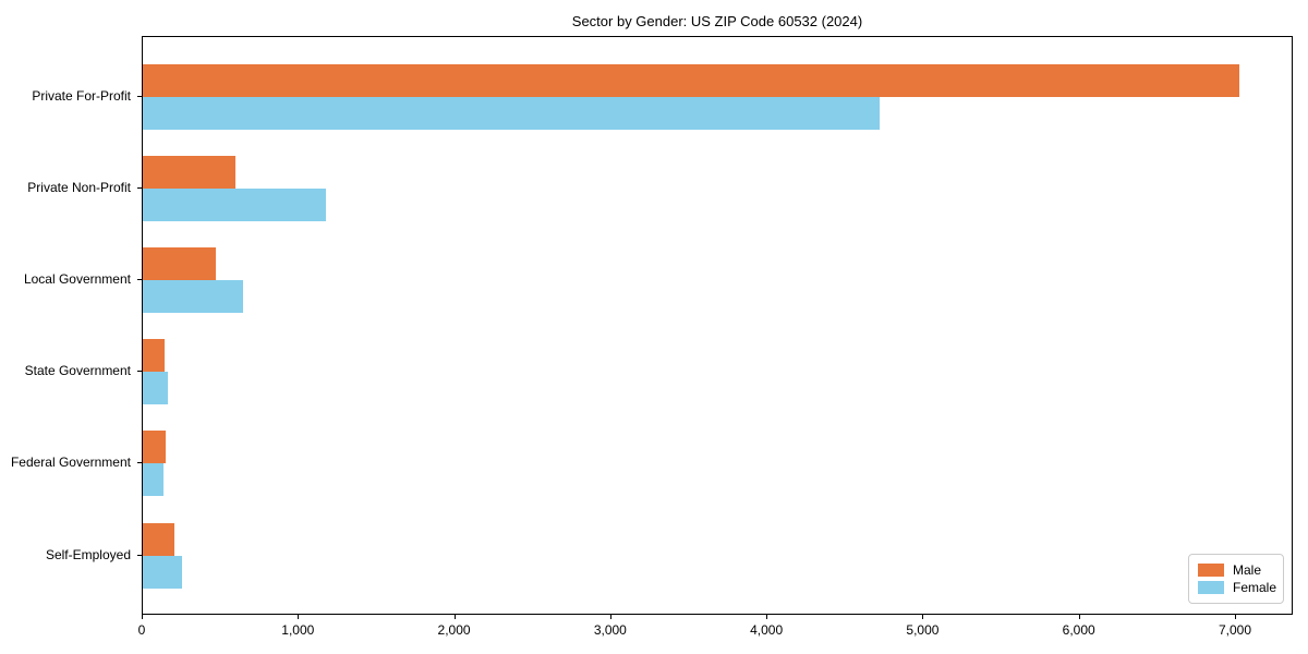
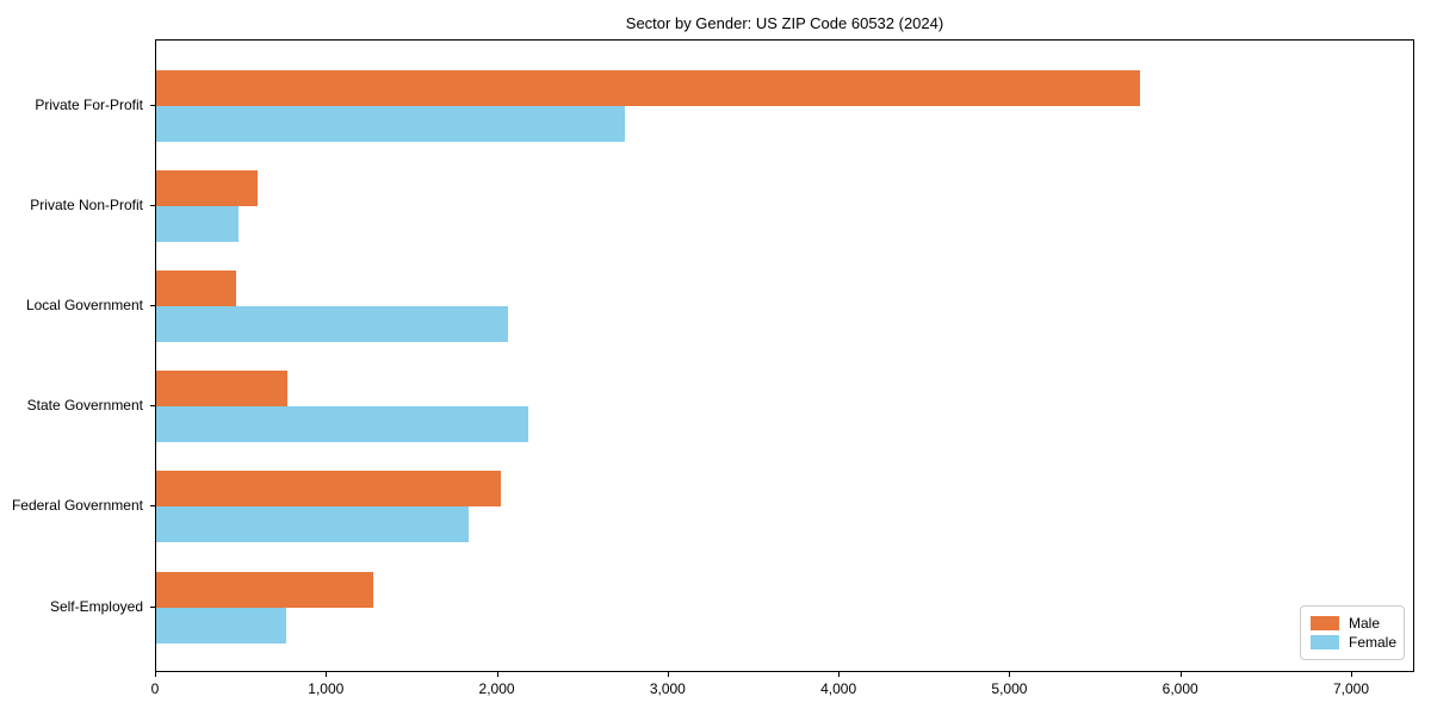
Male/Private For-Profit: 7020 -> 5760
Female/Private For-Profit: 4720 -> 2740
Female/Private Non-Profit: 1180 -> 480
Female/Local Government: 640 -> 2060
Male/State Government: 140 -> 770
Female/State Government: 160 -> 2180
Male/Federal Government: 150 -> 2020
Female/Federal Government: 130 -> 1830
Male/Self-Employed: 200 -> 1270
Female/Self-Employed: 250 -> 760
